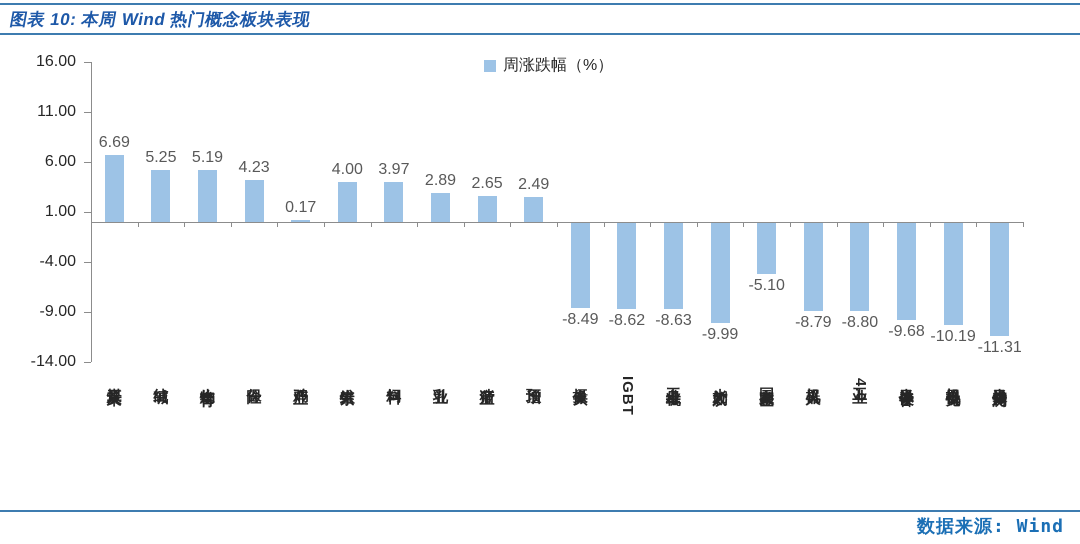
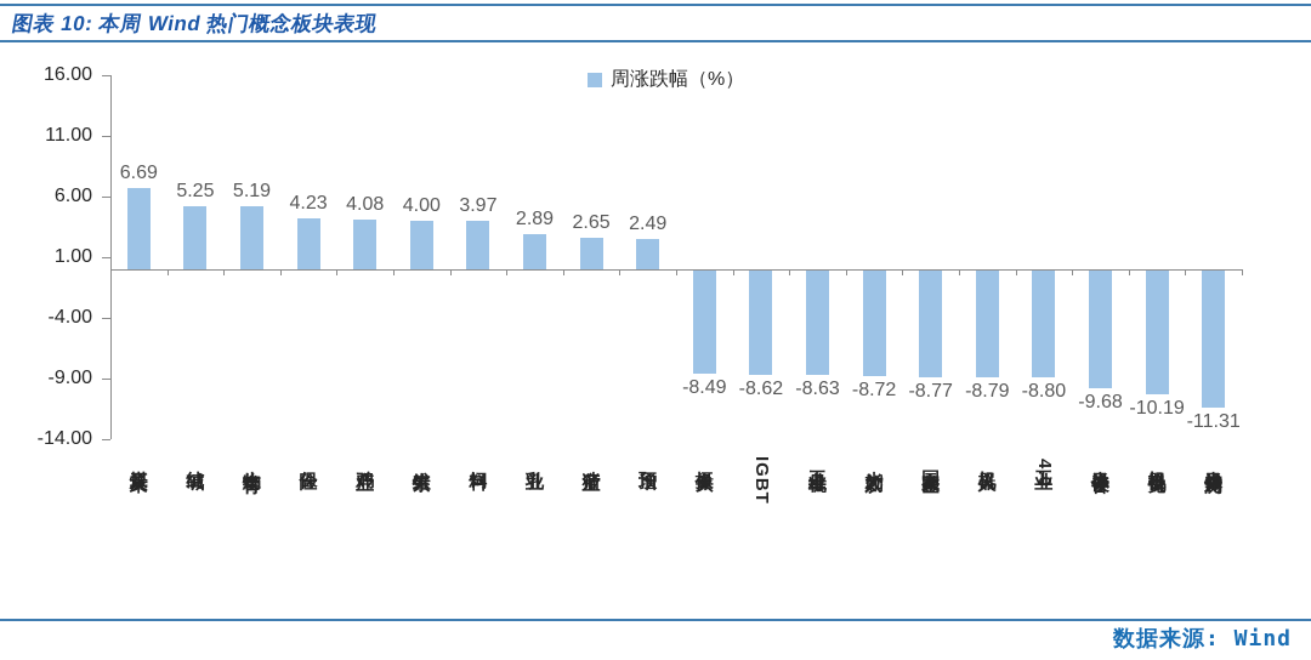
鸡产业: 0.17 -> 4.08
光刻胶: -9.99 -> -8.72
国家大基金: -5.10 -> -8.77
